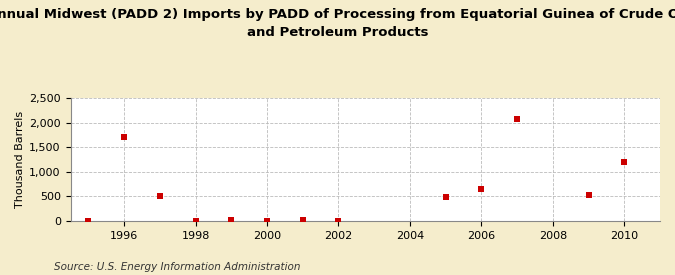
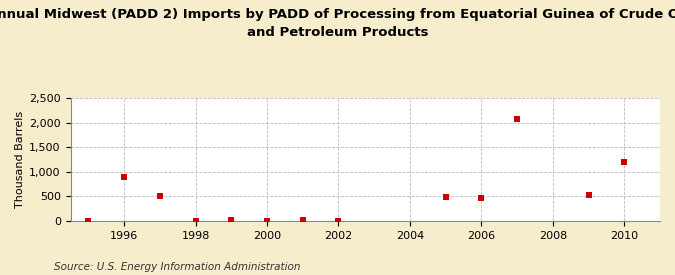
1996: 1,700 -> 900
2006: 650 -> 470
